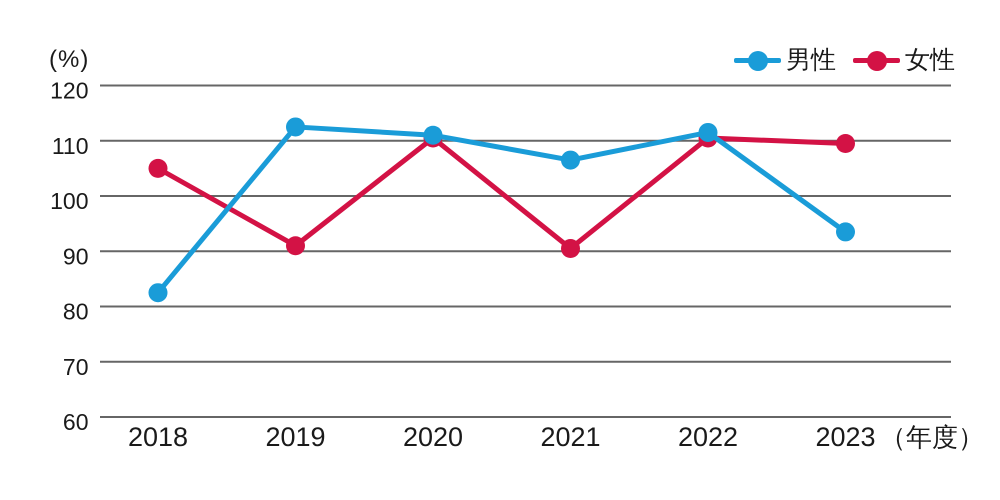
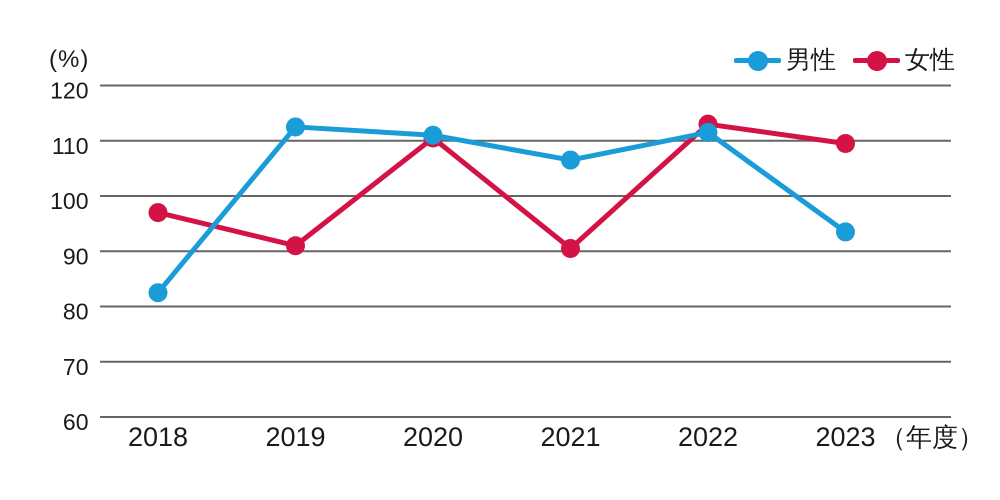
女性/2018: 105 -> 97
女性/2022: 110 -> 113
